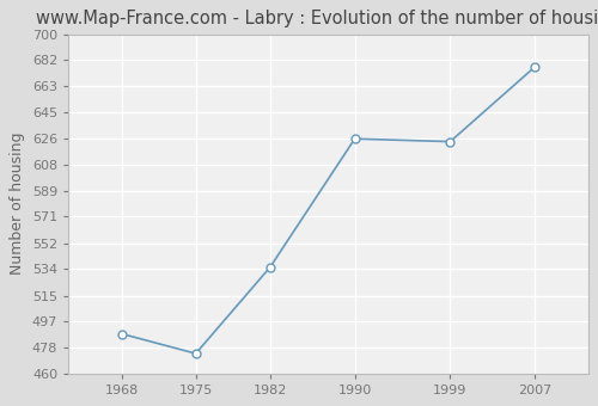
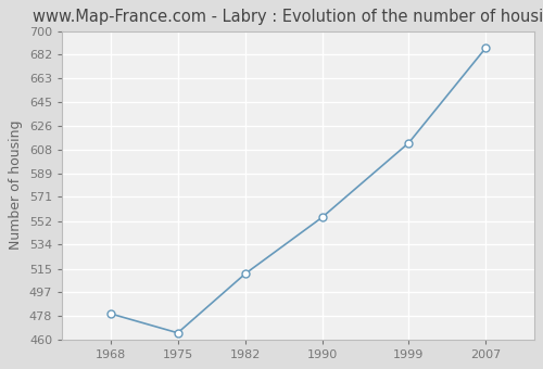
1968: 488 -> 480
1975: 474 -> 465
1982: 535 -> 511
1990: 626 -> 555
1999: 624 -> 613
2007: 677 -> 687
